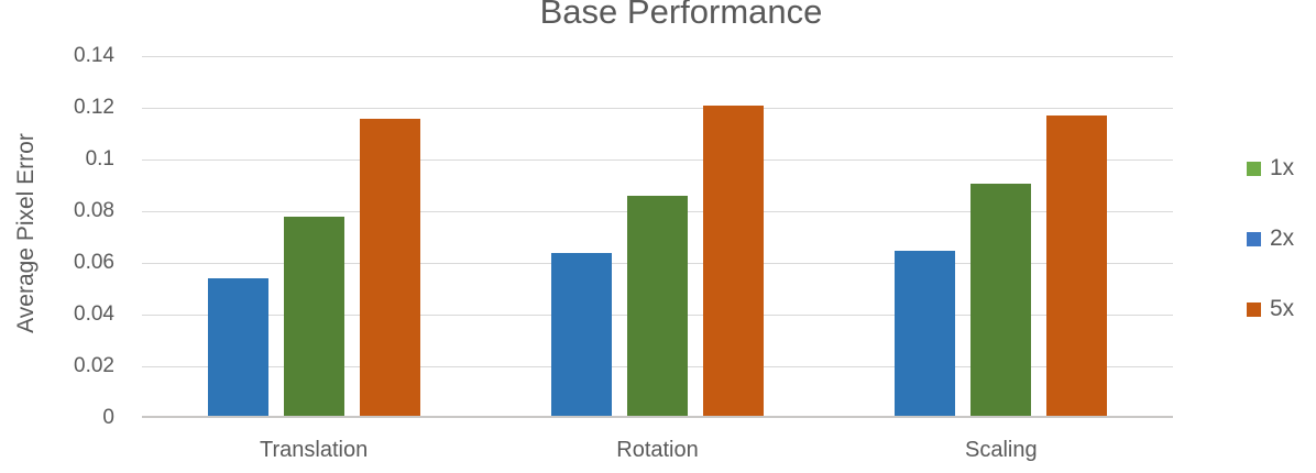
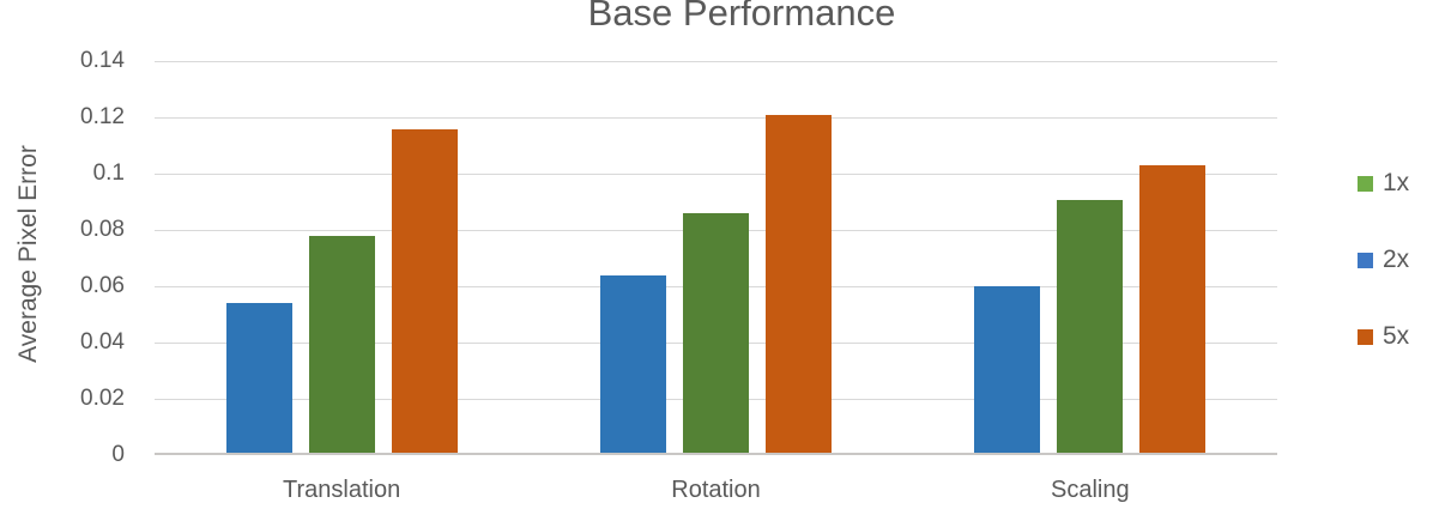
2x/Scaling: 0.064 -> 0.059
5x/Scaling: 0.116 -> 0.102
